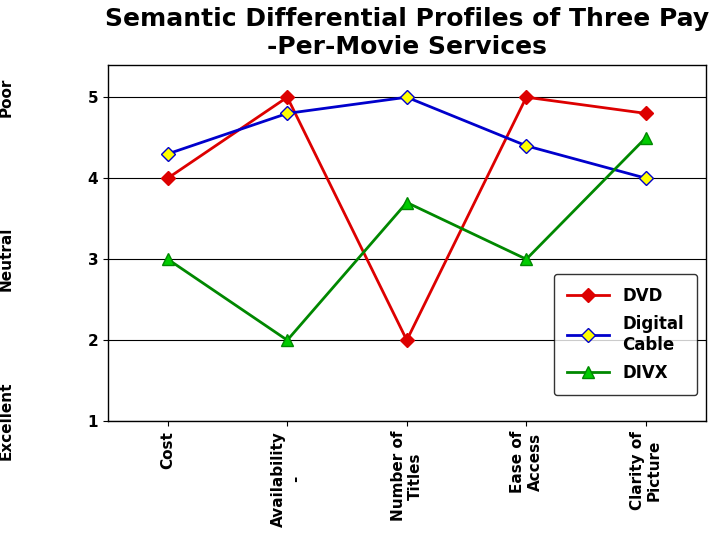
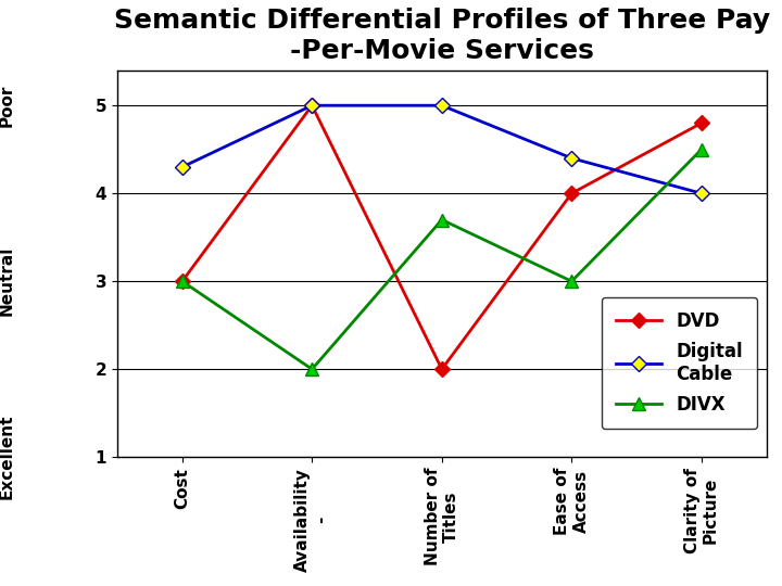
DVD/Cost: 4.0 -> 3.0
Digital Cable/Availability -: 4.8 -> 5.0
DVD/Ease of Access: 5.0 -> 4.0
